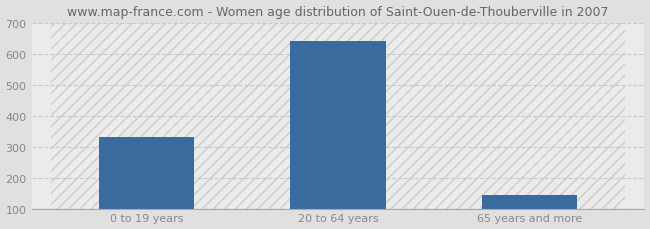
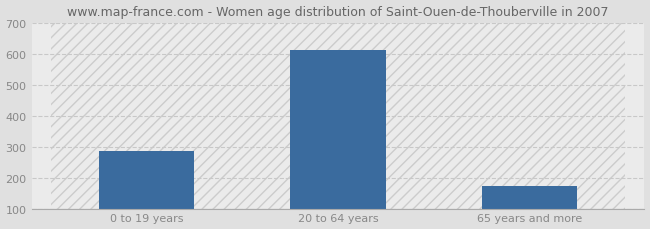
0 to 19 years: 330 -> 285
20 to 64 years: 640 -> 613
65 years and more: 145 -> 173
